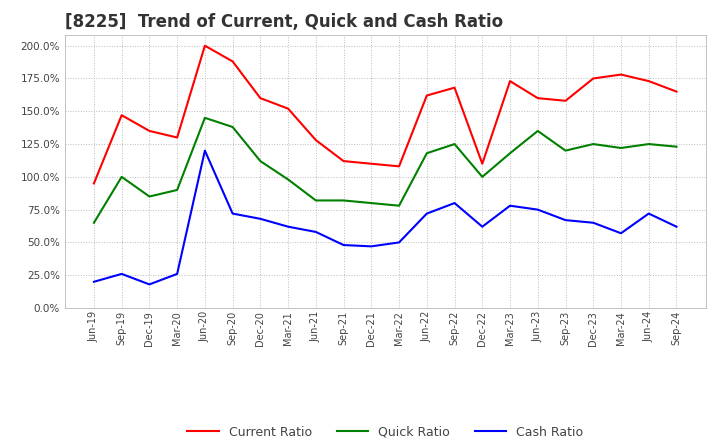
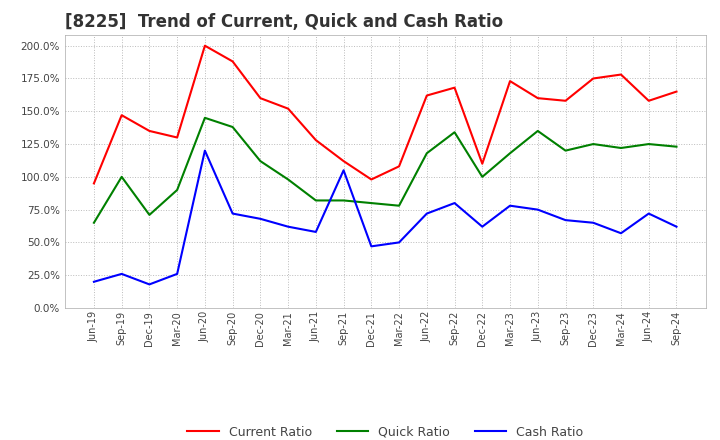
Quick Ratio/Dec-19: 85% -> 71%
Cash Ratio/Sep-21: 48% -> 105%
Current Ratio/Dec-21: 110% -> 98%
Quick Ratio/Sep-22: 125% -> 134%
Current Ratio/Jun-24: 173% -> 158%
